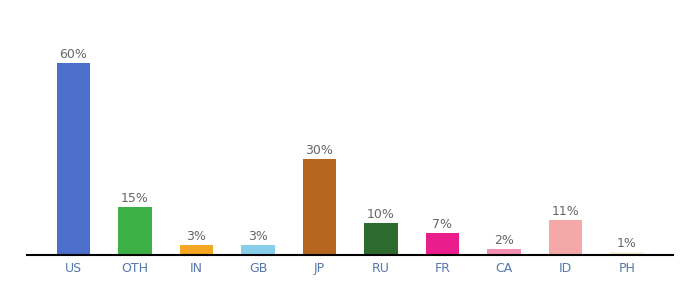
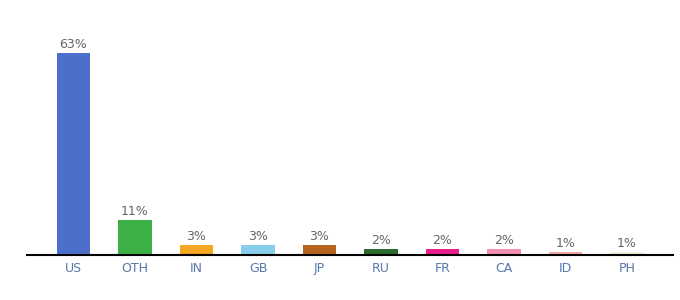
US: 60% -> 63%
OTH: 15% -> 11%
JP: 30% -> 3%
RU: 10% -> 2%
FR: 7% -> 2%
ID: 11% -> 1%
